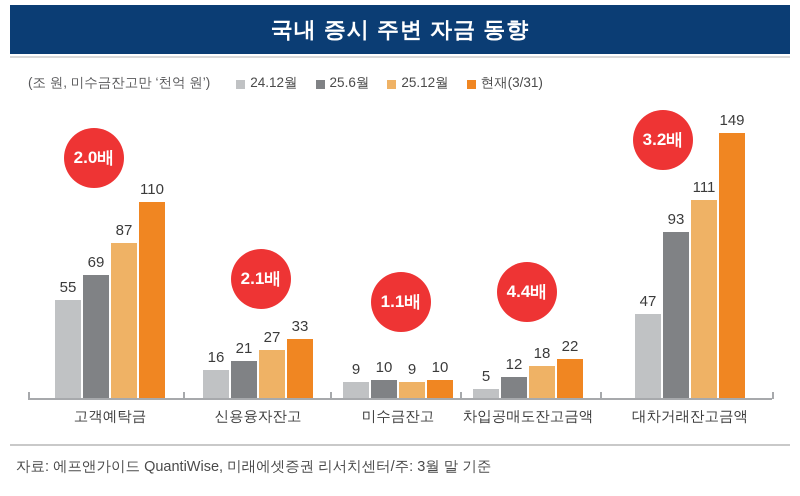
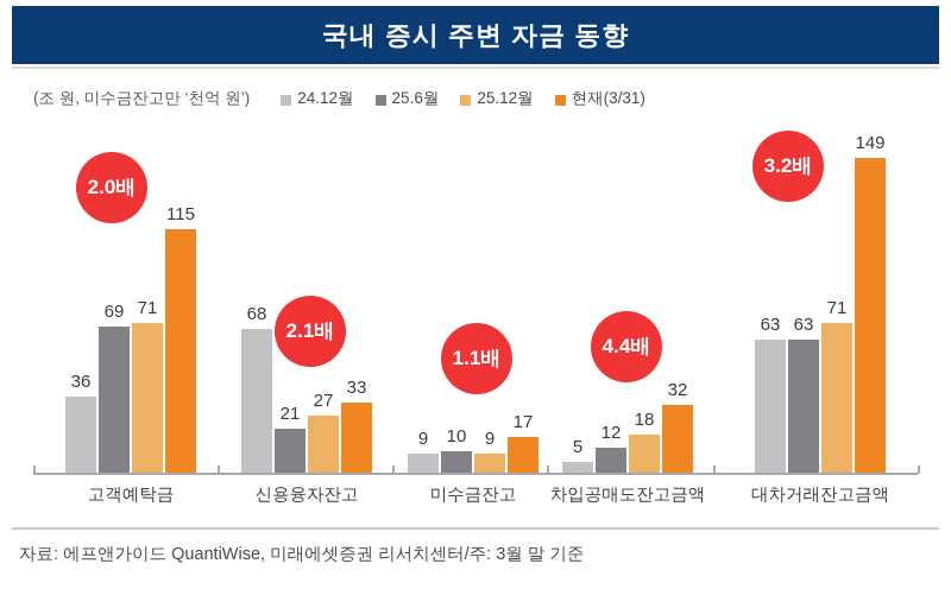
24.12월/고객예탁금: 55 -> 36
25.12월/고객예탁금: 87 -> 71
현재(3/31)/고객예탁금: 110 -> 115
24.12월/신용융자잔고: 16 -> 68
현재(3/31)/미수금잔고: 10 -> 17
현재(3/31)/차입공매도잔고금액: 22 -> 32
24.12월/대차거래잔고금액: 47 -> 63
25.6월/대차거래잔고금액: 93 -> 63
25.12월/대차거래잔고금액: 111 -> 71
